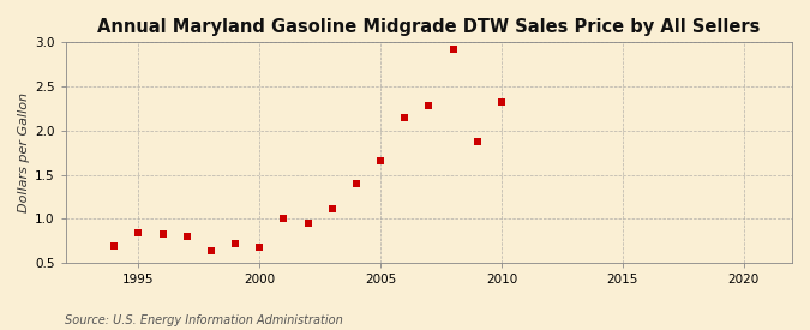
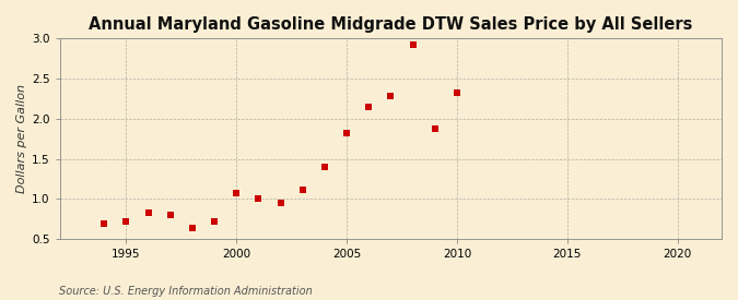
1995: 0.84 -> 0.72
2000: 0.68 -> 1.07
2005: 1.66 -> 1.82
